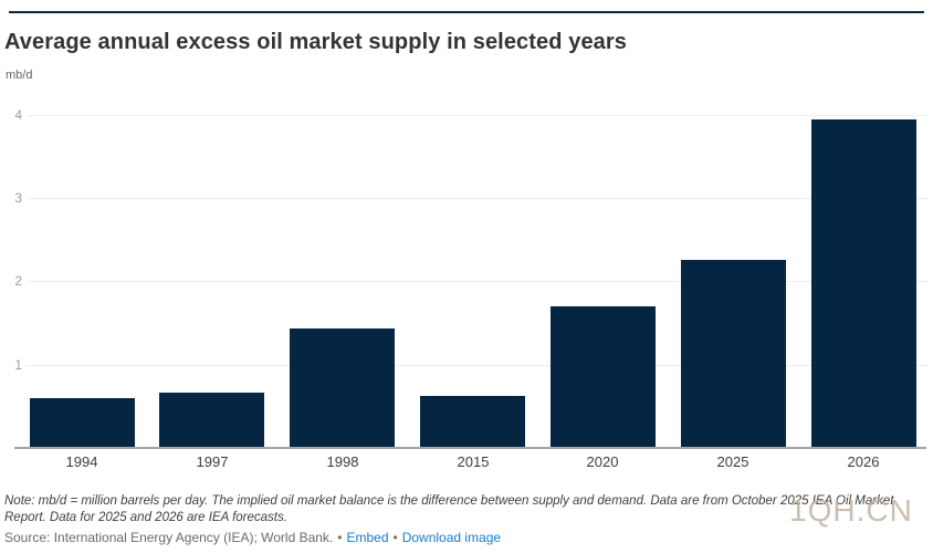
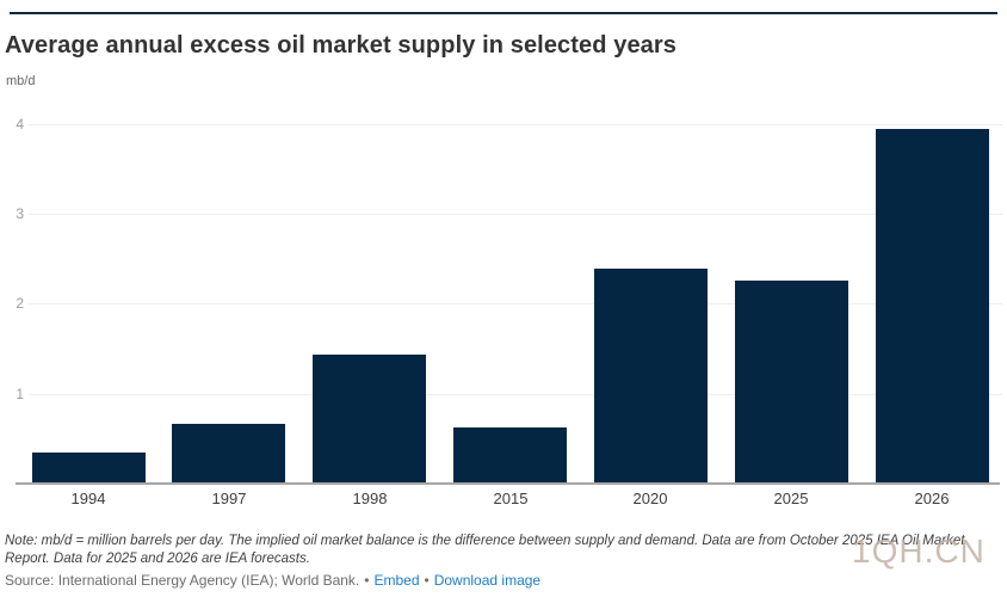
1994: 0.6 -> 0.3
2020: 1.7 -> 2.4
